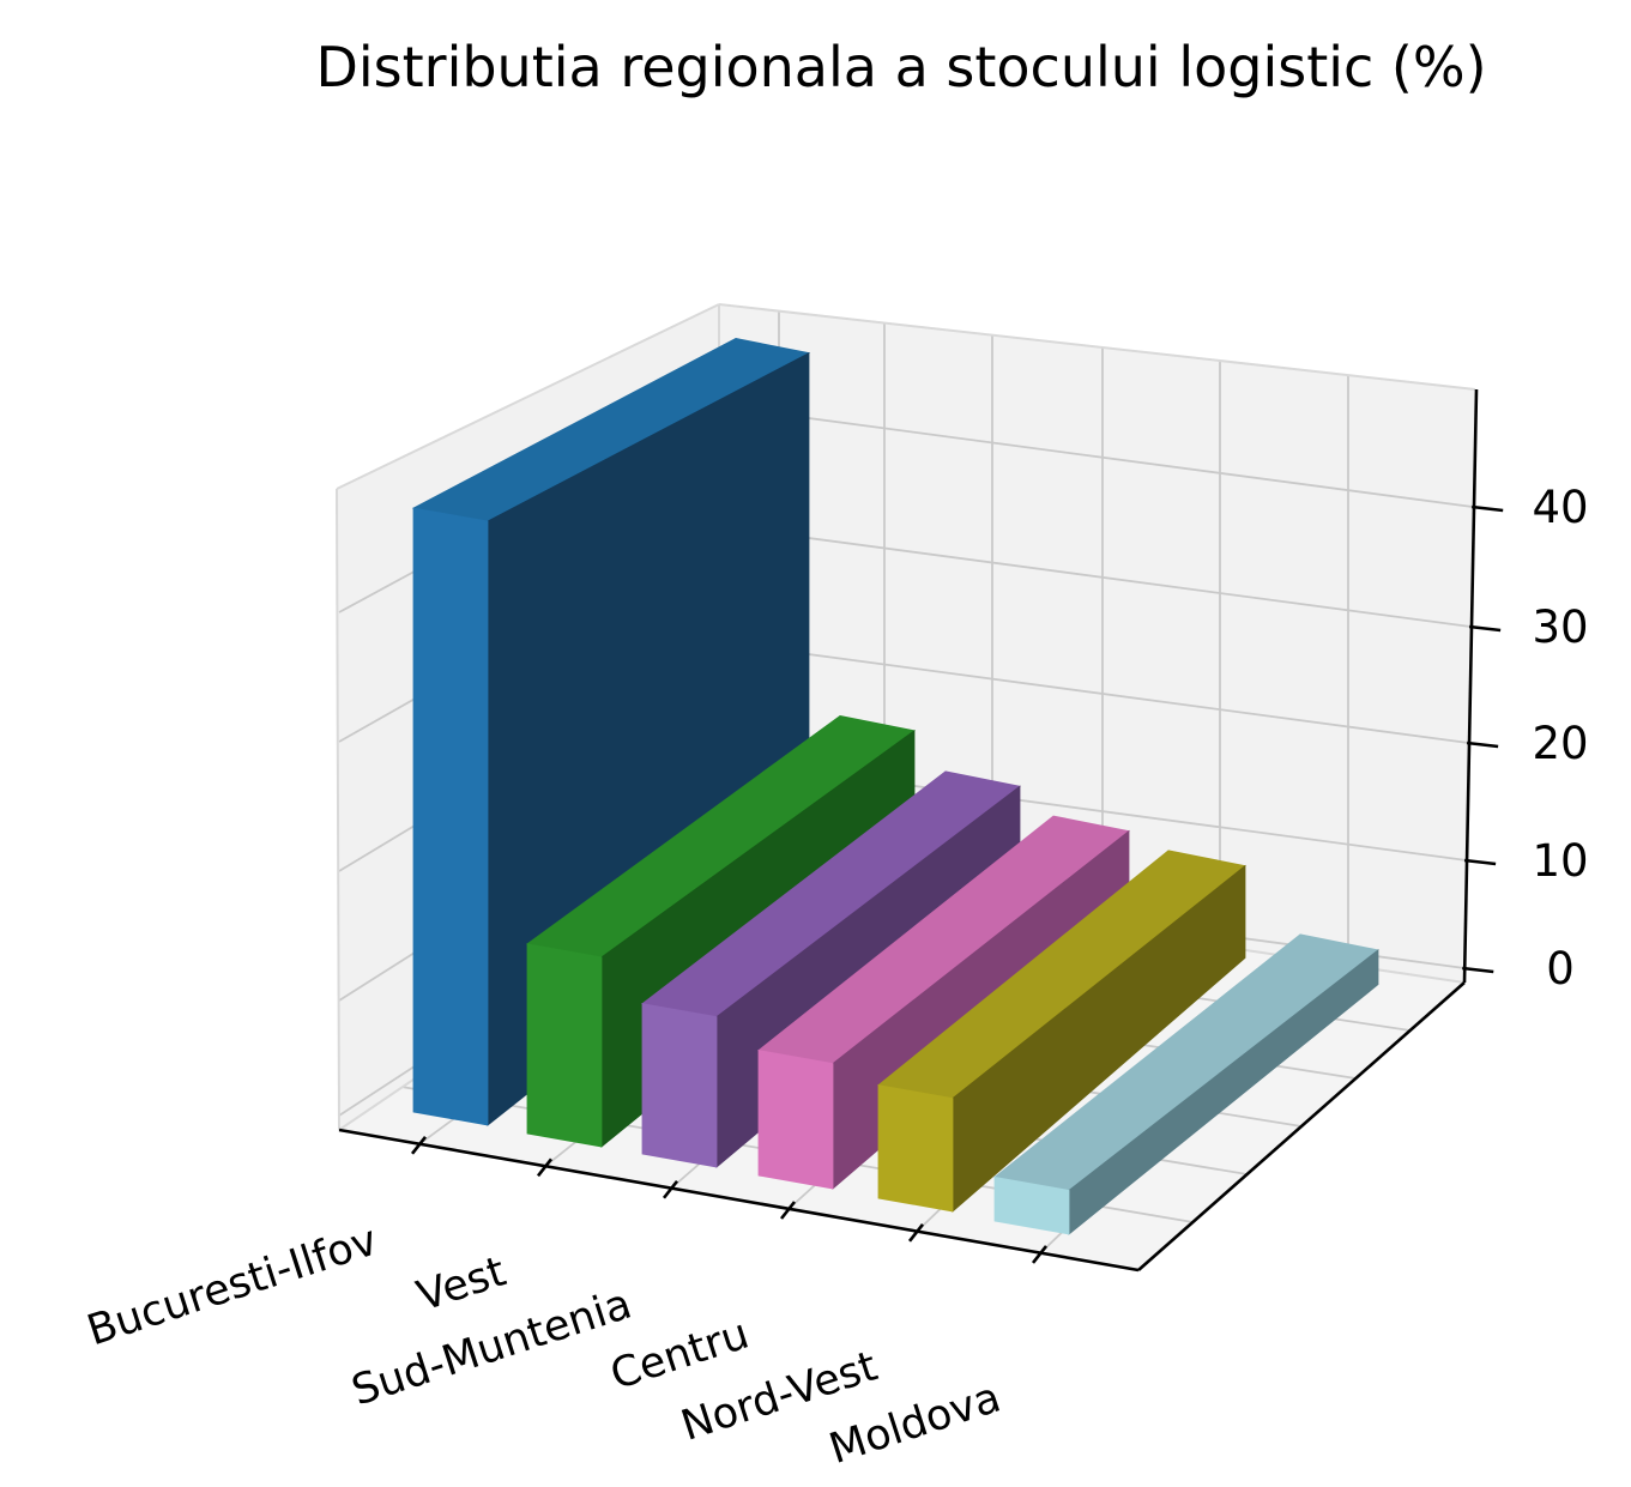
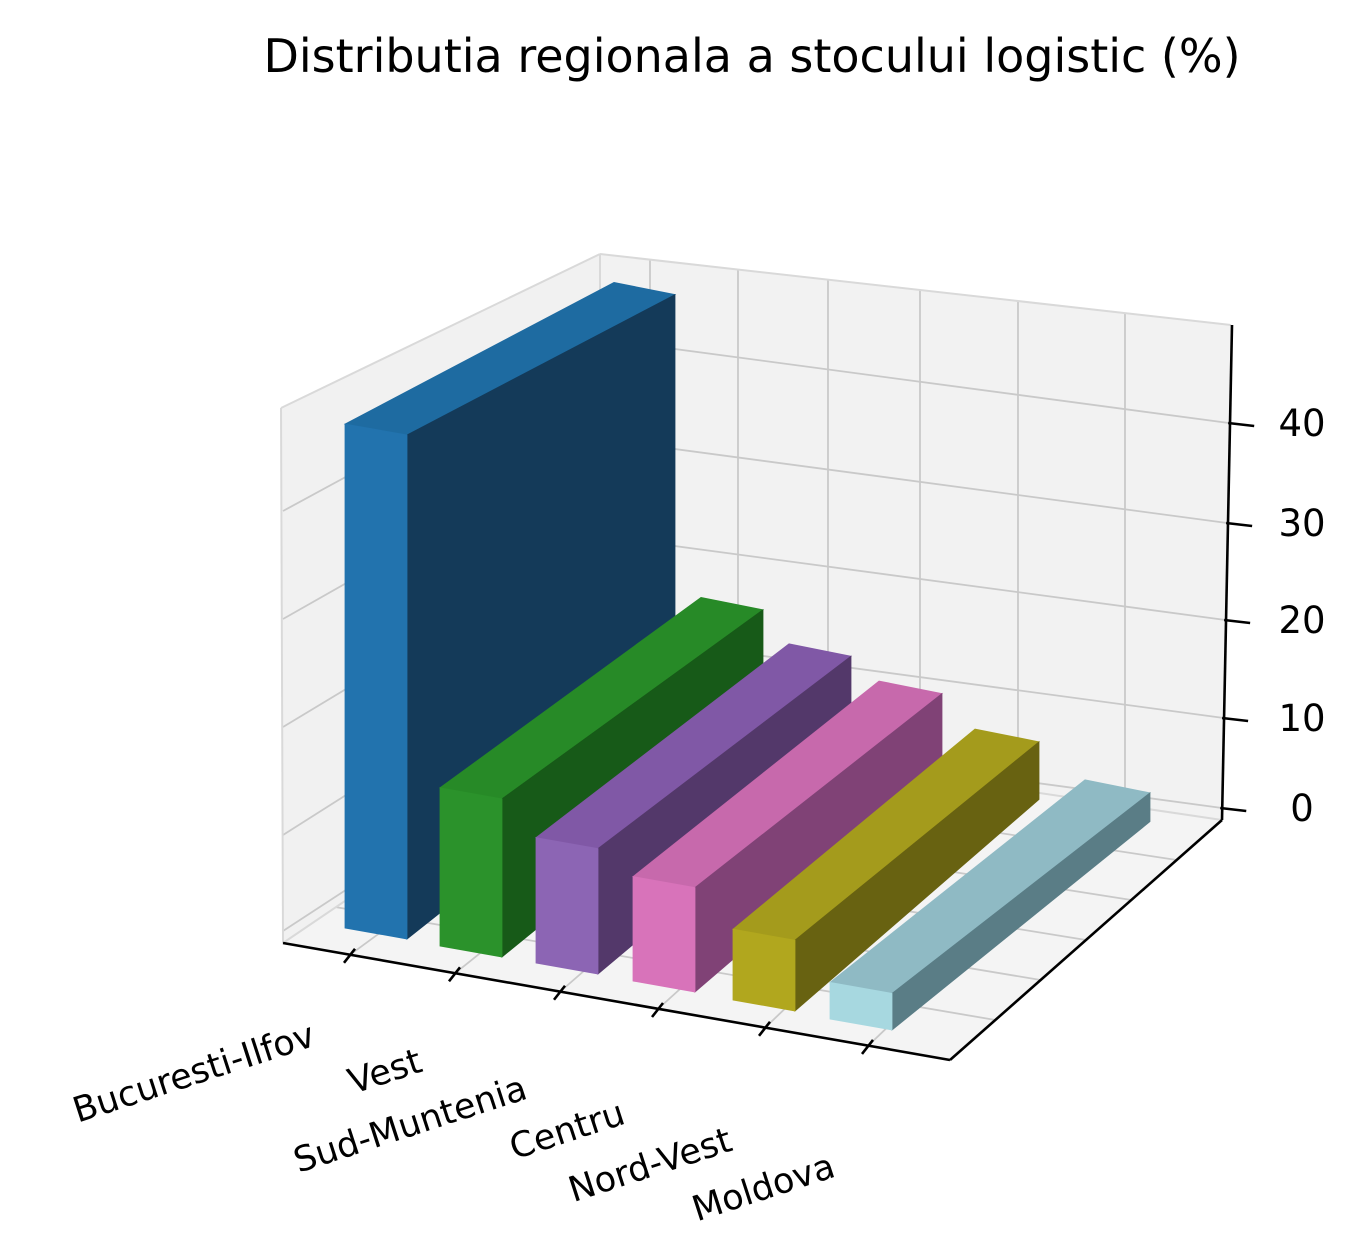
Nord-Vest: 8 -> 6
